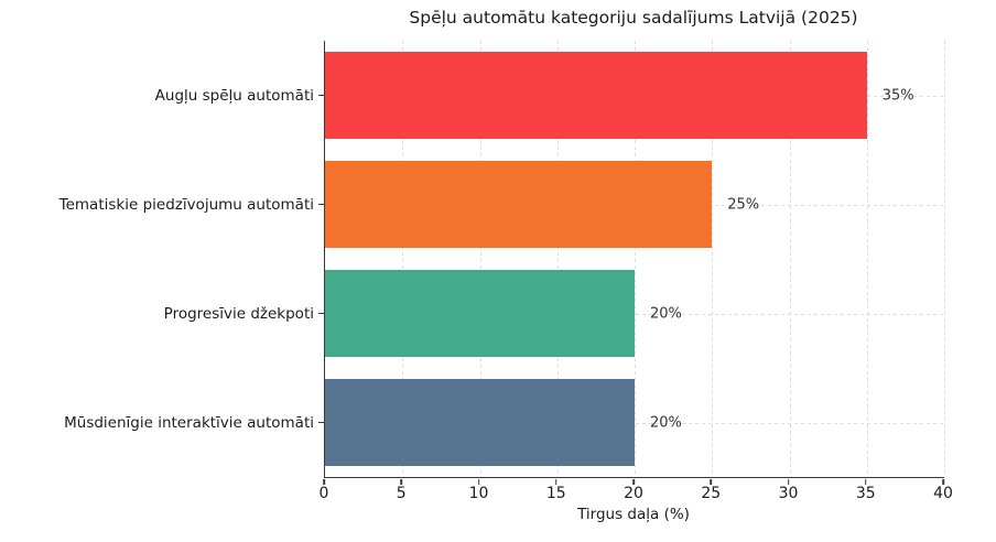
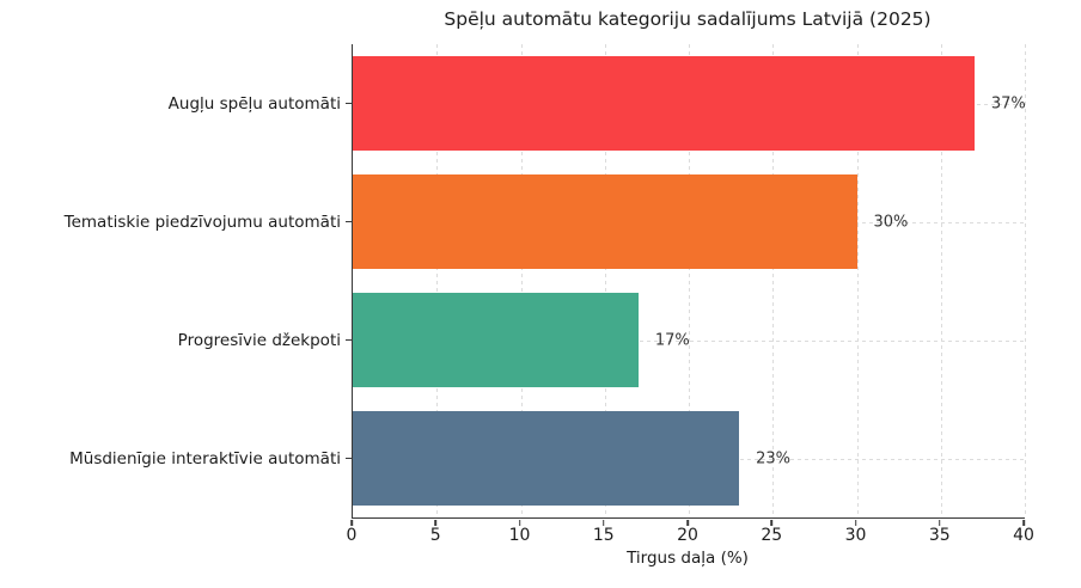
Augļu spēļu automāti: 35% -> 37%
Tematiskie piedzīvojumu automāti: 25% -> 30%
Progresīvie džekpoti: 20% -> 17%
Mūsdienīgie interaktīvie automāti: 20% -> 23%
